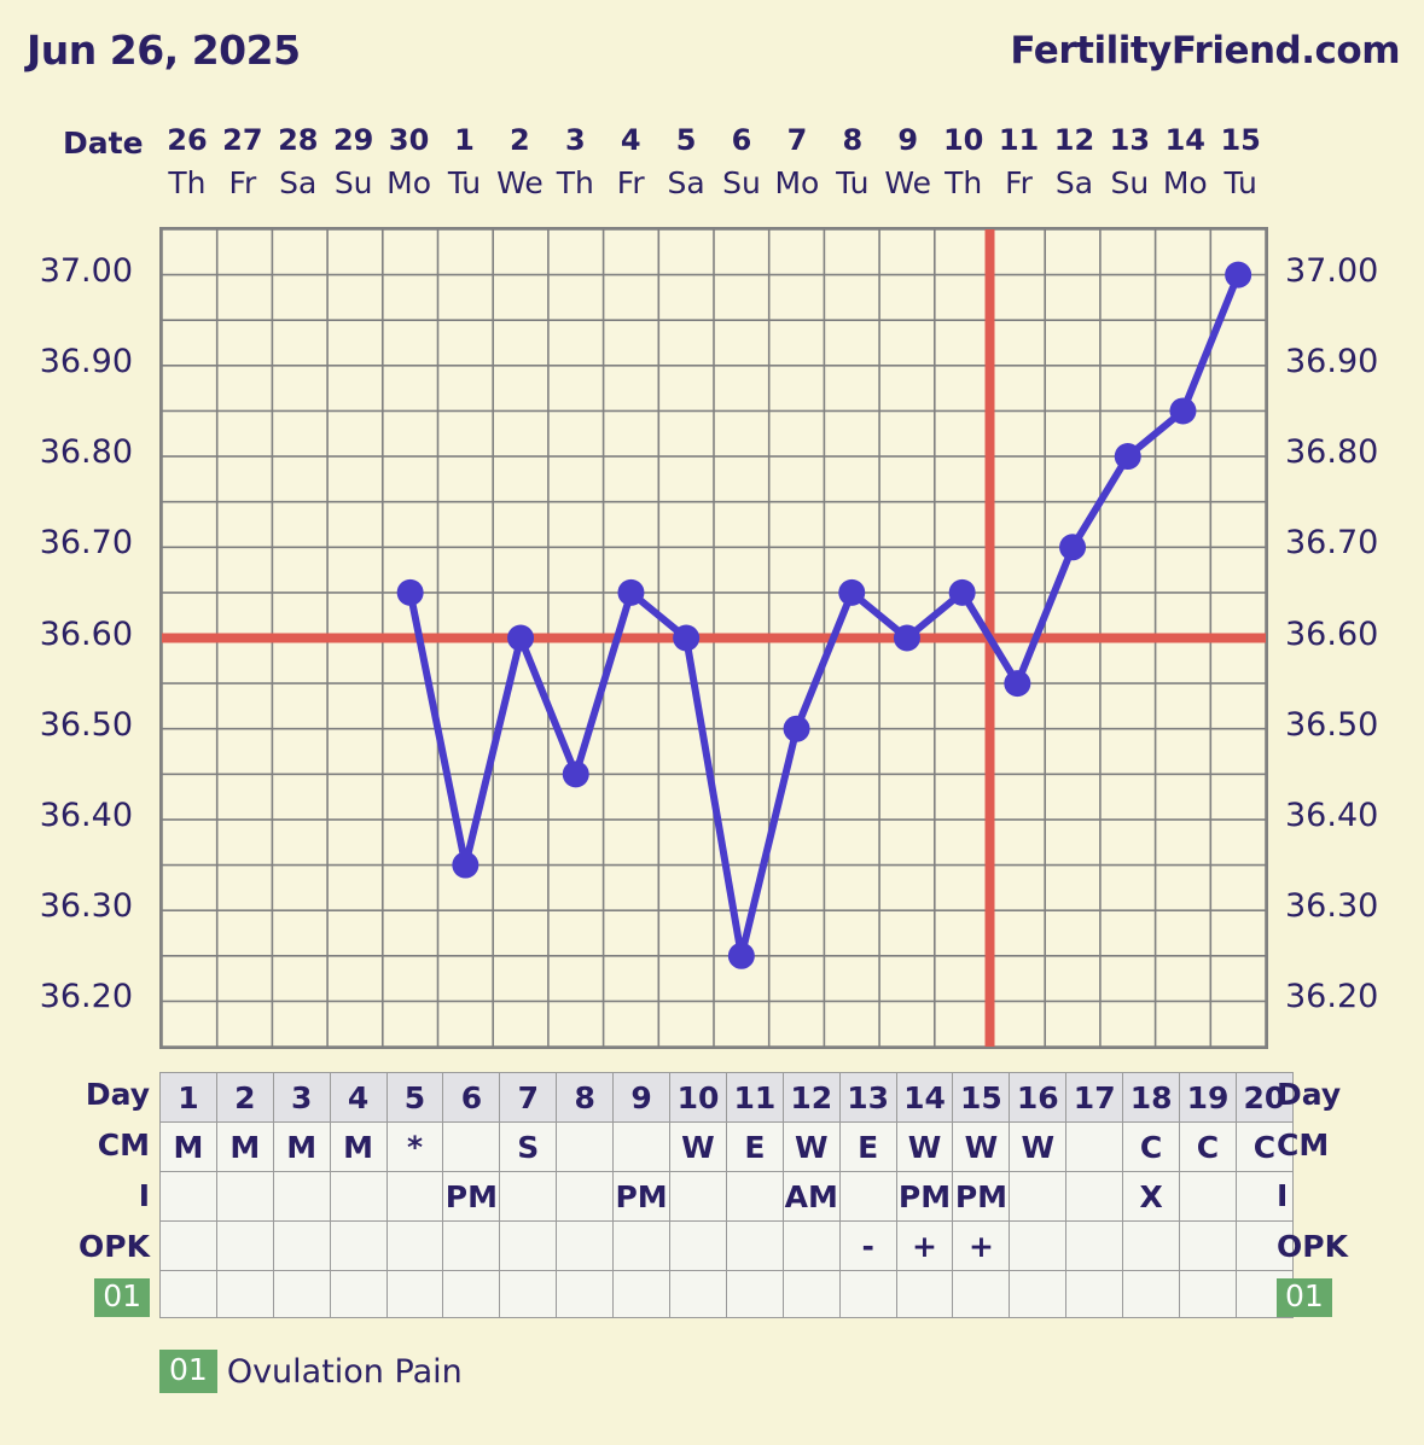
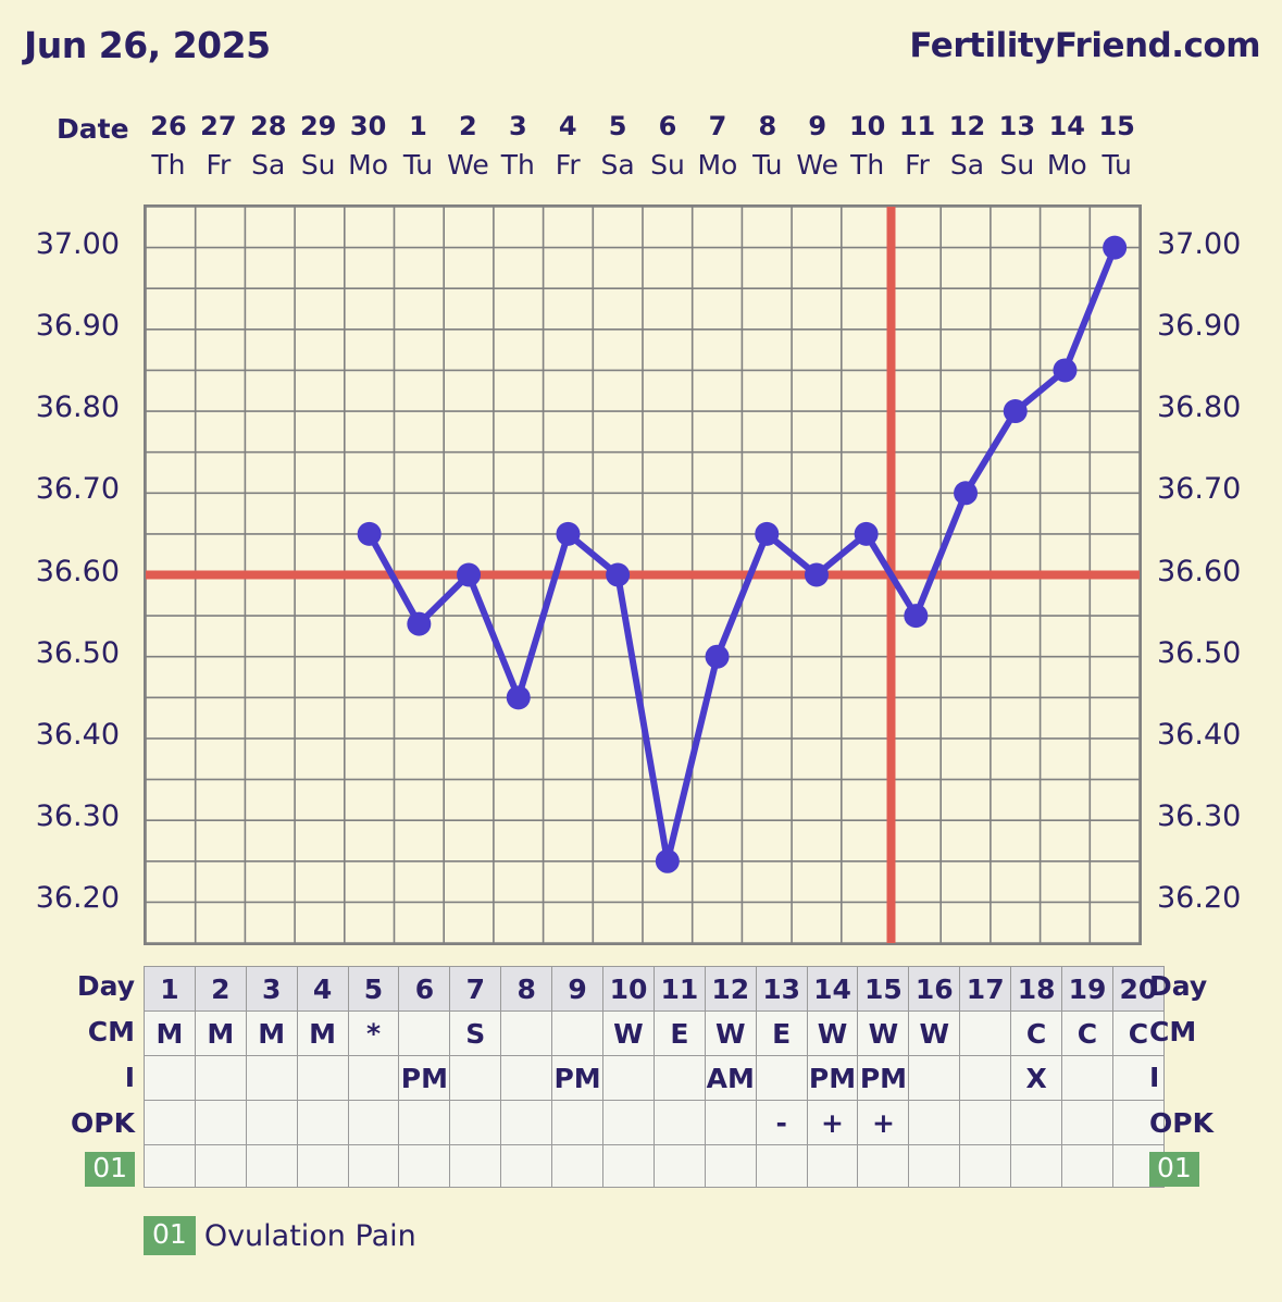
6: 36.35 -> 36.54
